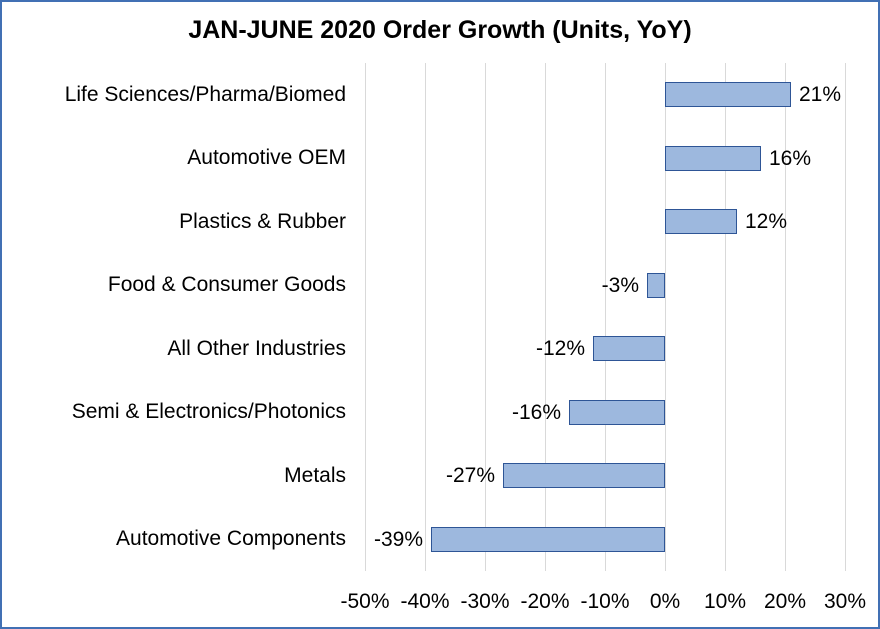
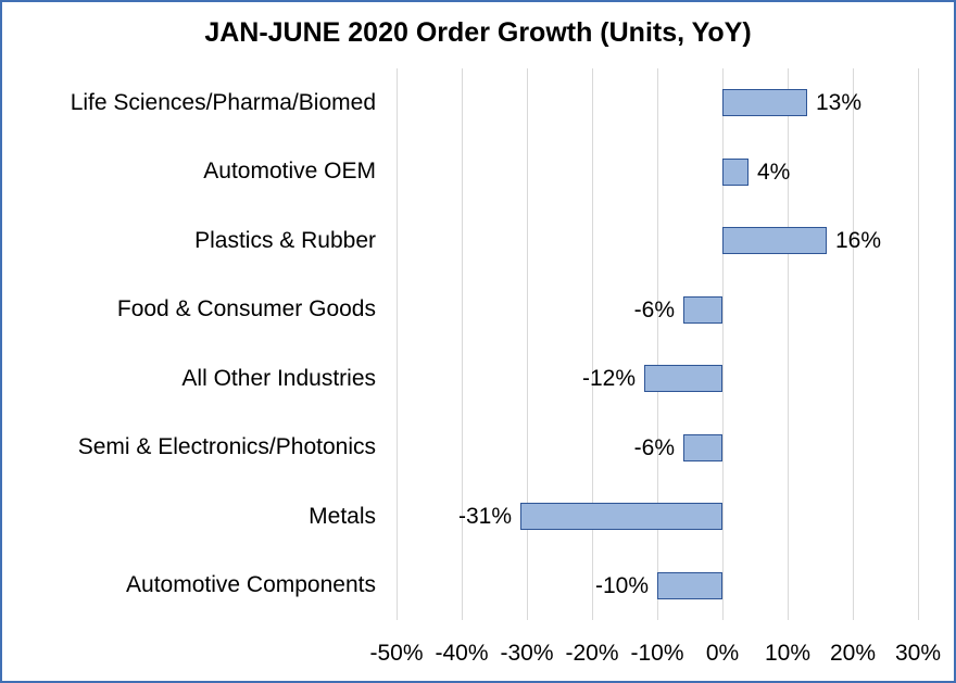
Life Sciences/Pharma/Biomed: 21% -> 13%
Automotive OEM: 16% -> 4%
Plastics & Rubber: 12% -> 16%
Food & Consumer Goods: -3% -> -6%
Semi & Electronics/Photonics: -16% -> -6%
Metals: -27% -> -31%
Automotive Components: -39% -> -10%
